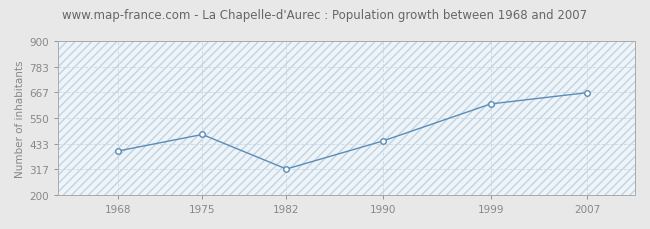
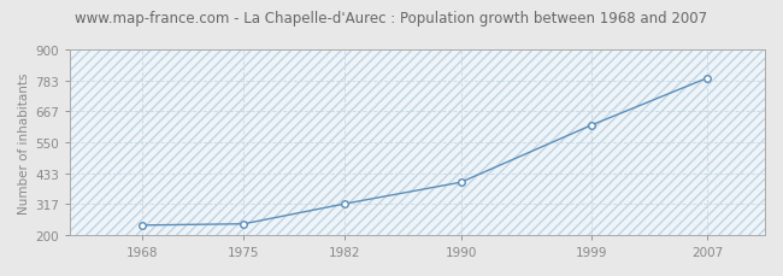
1968: 400 -> 237
1975: 475 -> 242
1990: 445 -> 399
2007: 665 -> 792
